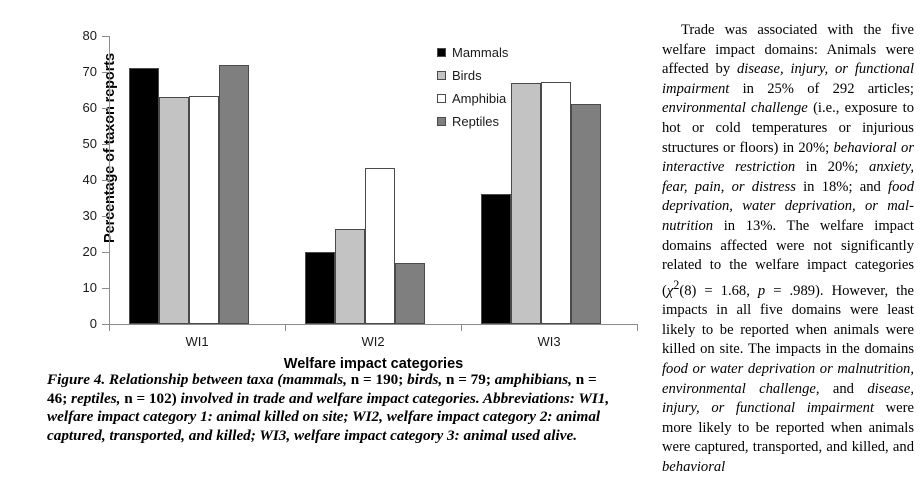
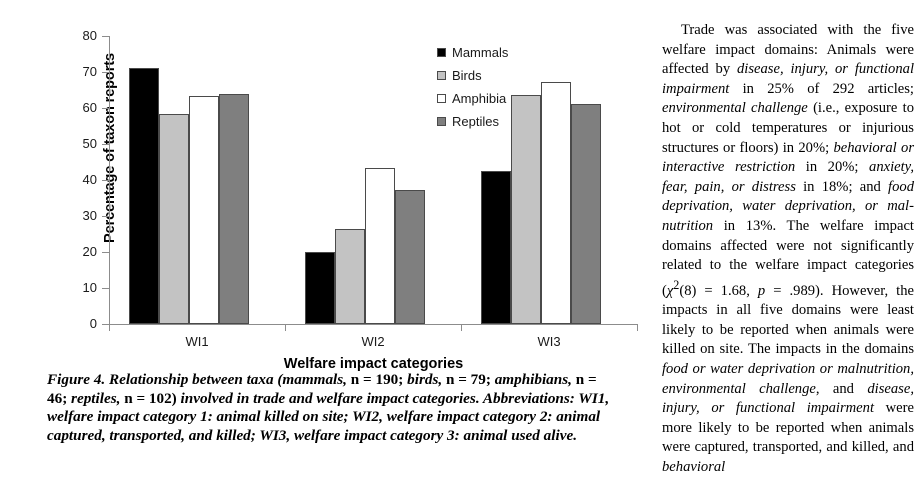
Birds/WI1: 63 -> 58
Reptiles/WI1: 72 -> 64
Reptiles/WI2: 17 -> 37
Mammals/WI3: 36 -> 43
Birds/WI3: 67 -> 64
